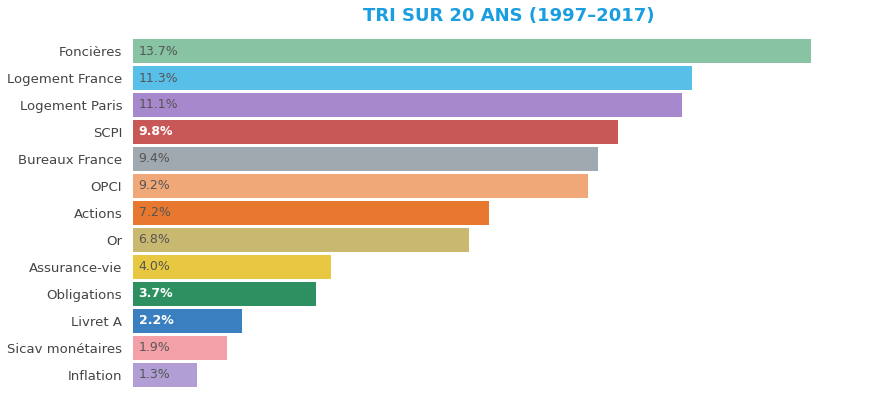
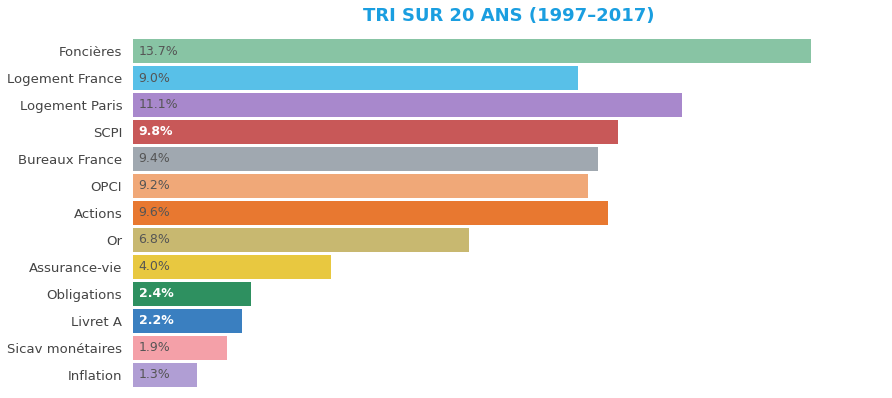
Logement France: 11.3% -> 9.0%
Actions: 7.2% -> 9.6%
Obligations: 3.7% -> 2.4%
